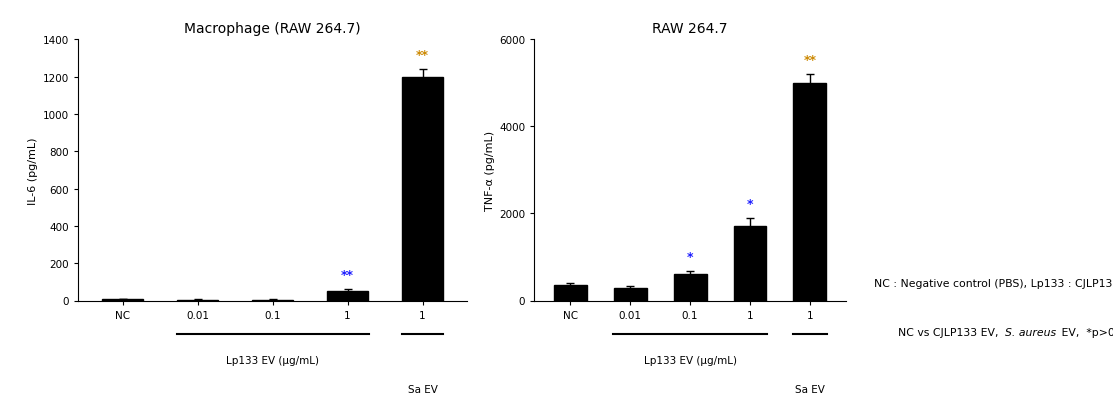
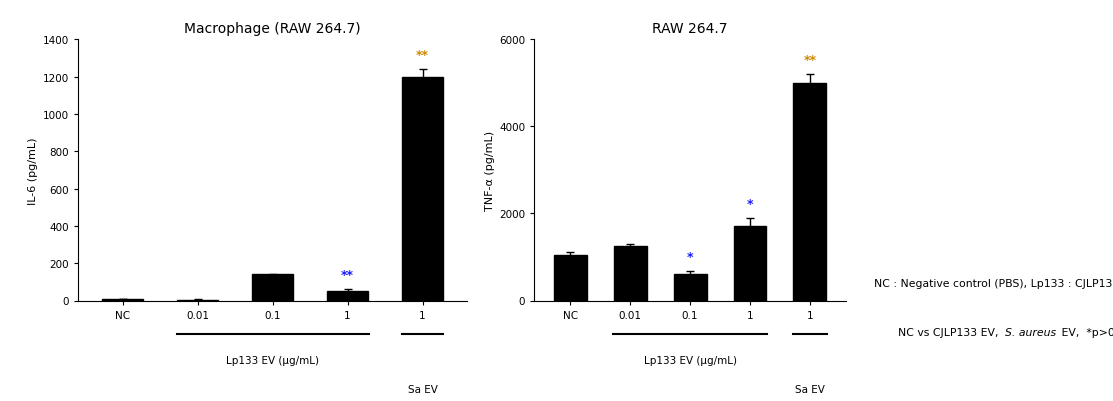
Macrophage (RAW 264.7)/0.1: 0 -> 140
RAW 264.7/NC: 350 -> 1050
RAW 264.7/0.01: 280 -> 1250
